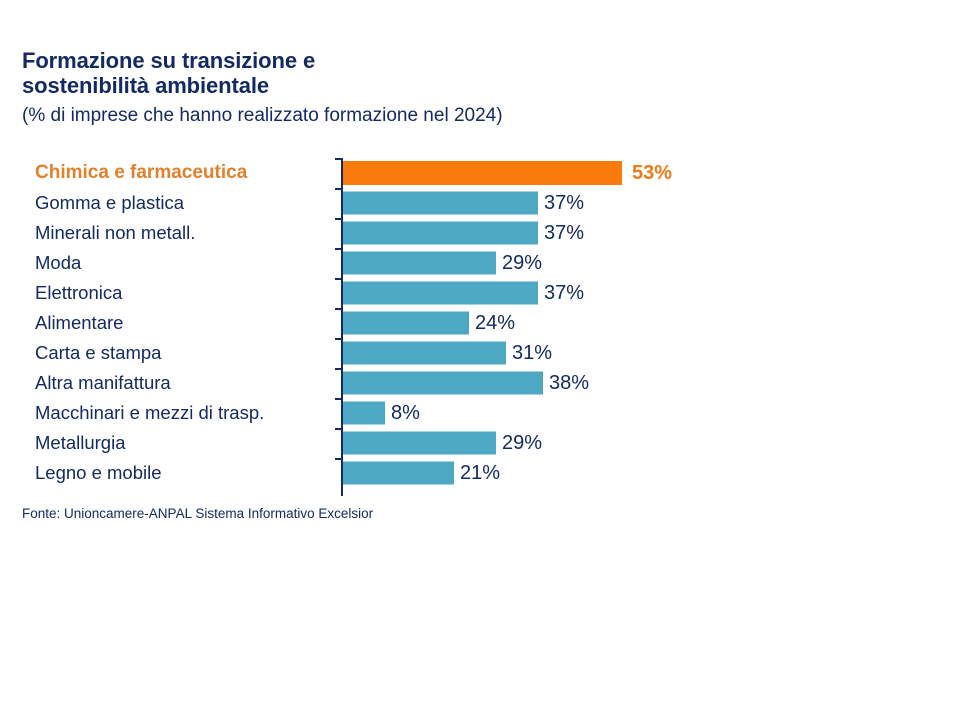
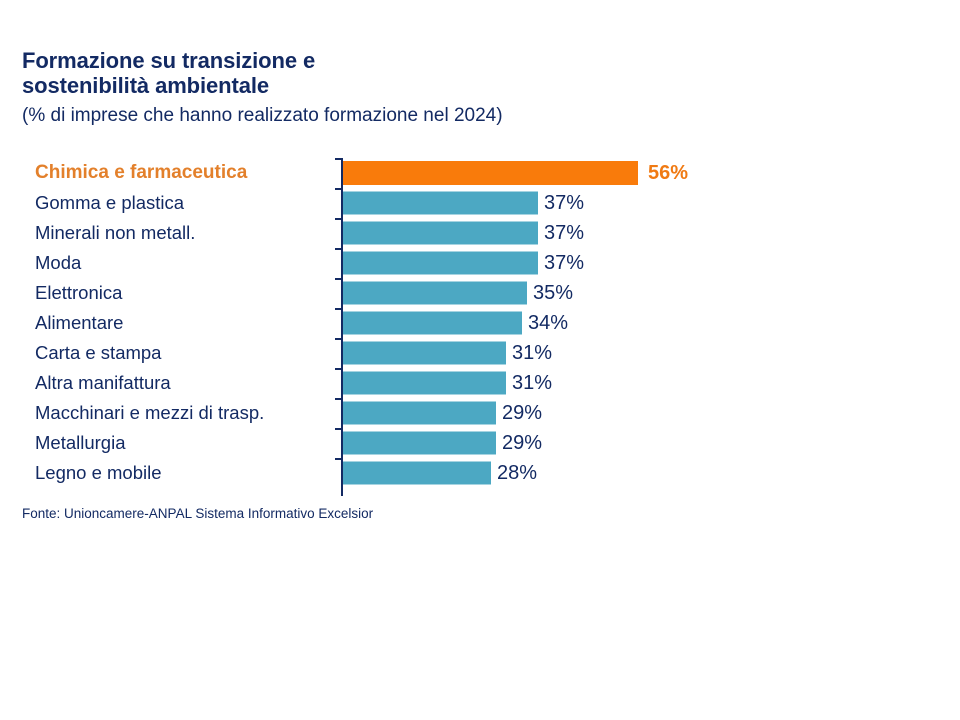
Chimica e farmaceutica: 53% -> 56%
Moda: 29% -> 37%
Elettronica: 37% -> 35%
Alimentare: 24% -> 34%
Altra manifattura: 38% -> 31%
Macchinari e mezzi di trasp.: 8% -> 29%
Legno e mobile: 21% -> 28%
